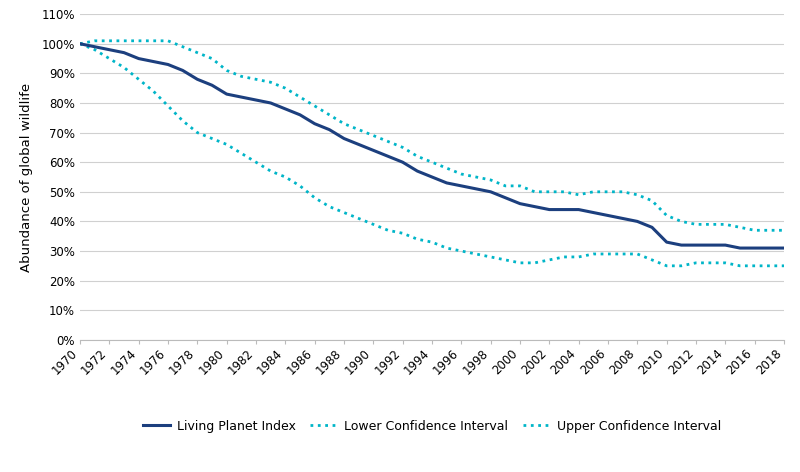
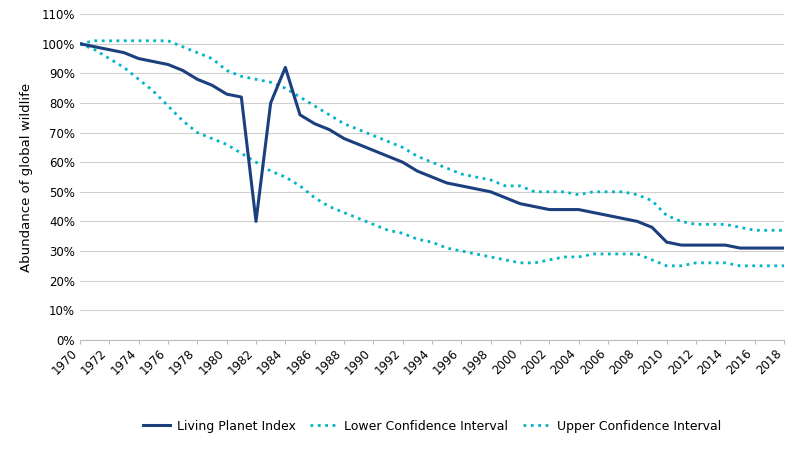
Living Planet Index/1982: 81% -> 40%
Living Planet Index/1984: 78% -> 92%
